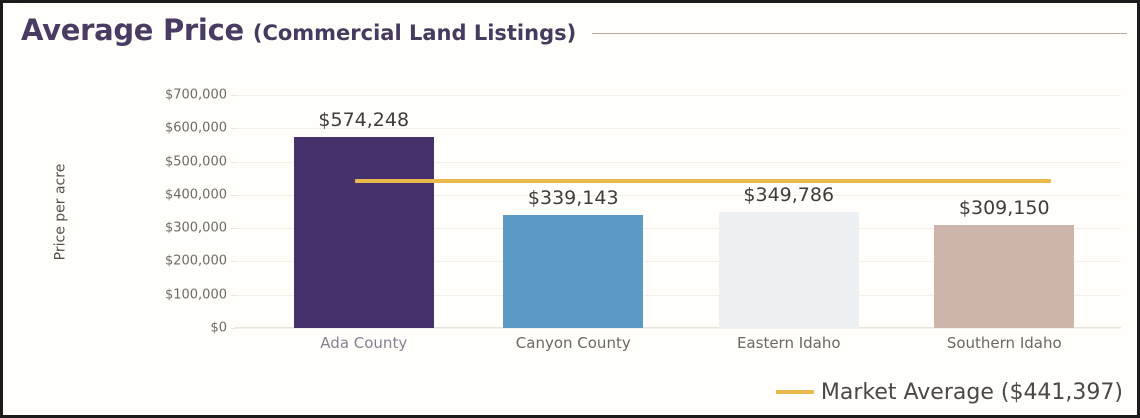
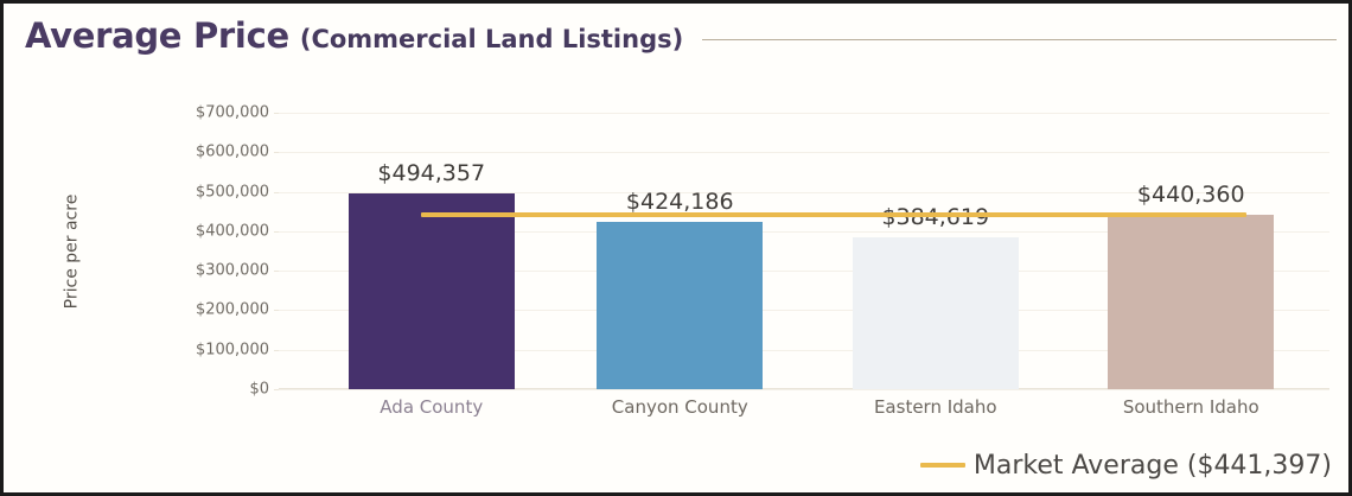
Ada County: $574,248 -> $494,357
Canyon County: $339,143 -> $424,186
Eastern Idaho: $349,786 -> $384,619
Southern Idaho: $309,150 -> $440,360
